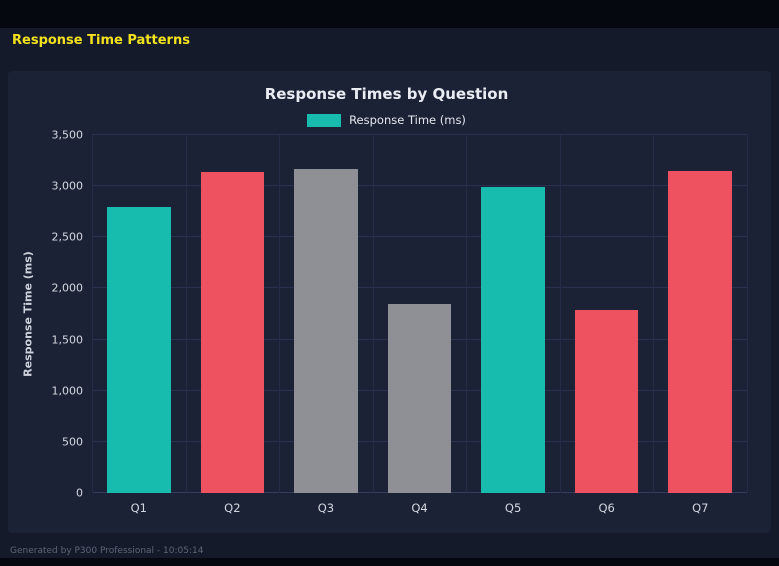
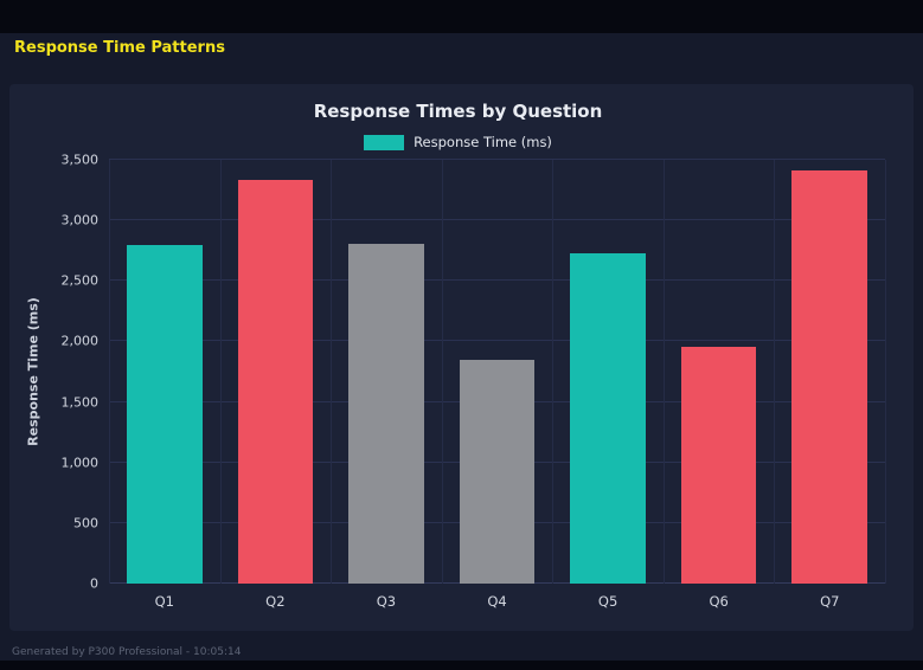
Q2: 3140 -> 3330
Q3: 3170 -> 2810
Q5: 2990 -> 2730
Q6: 1790 -> 1960
Q7: 3150 -> 3410
